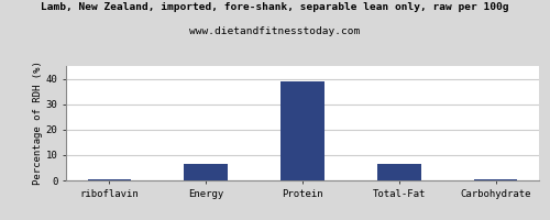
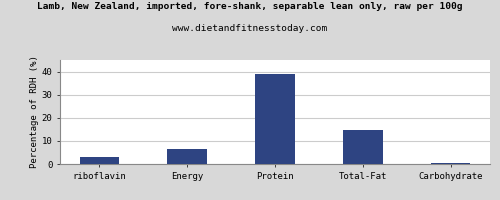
riboflavin: 0.5 -> 3.0
Total-Fat: 6.5 -> 14.5
